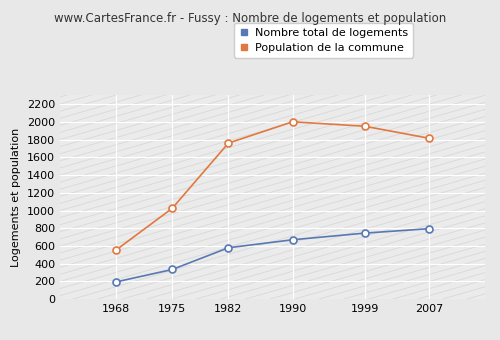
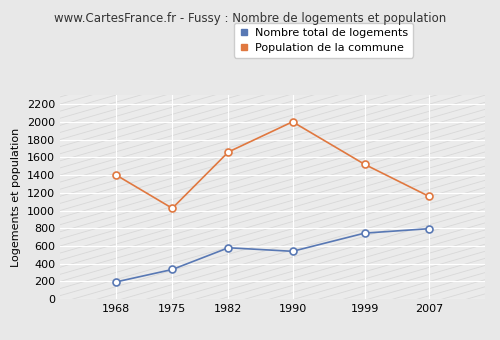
Population de la commune/1968: 560 -> 1400
Population de la commune/1982: 1760 -> 1660
Nombre total de logements/1990: 670 -> 540
Population de la commune/1999: 1950 -> 1520
Population de la commune/2007: 1820 -> 1160
